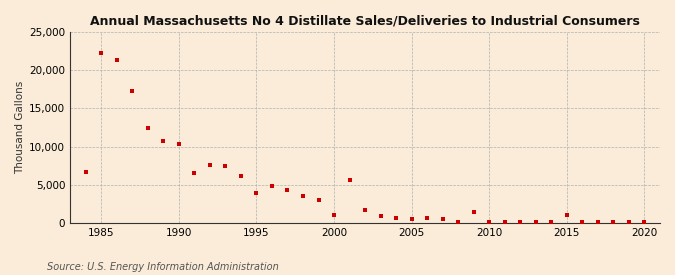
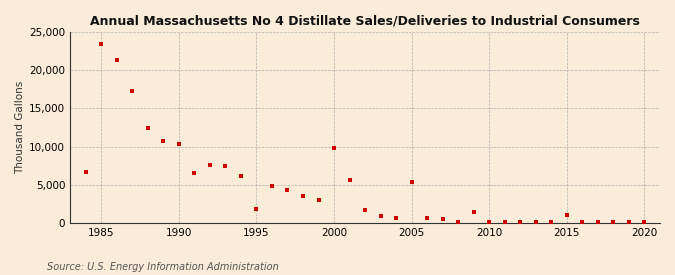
1985: 22,200 -> 23,400
1995: 4,000 -> 1,800
2000: 1,100 -> 9,800
2005: 600 -> 5,400
